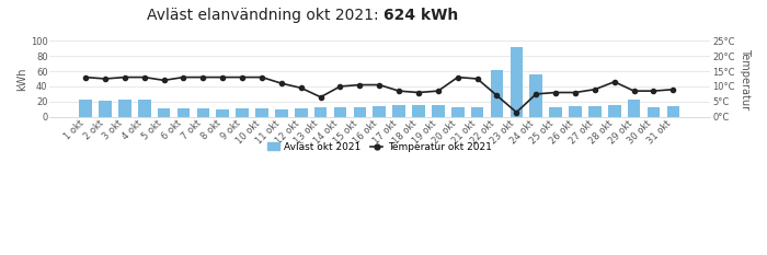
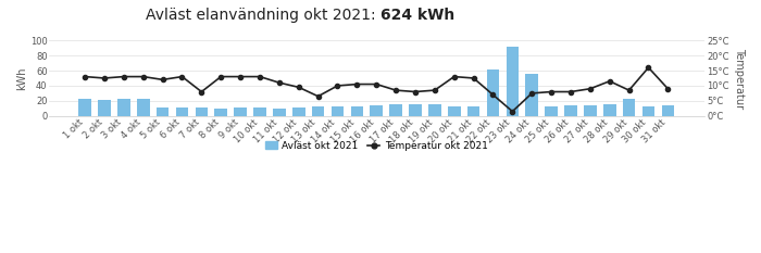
Temperatur okt 2021/7 okt: 13.0°C -> 8.0°C
Temperatur okt 2021/30 okt: 8.5°C -> 16.0°C
